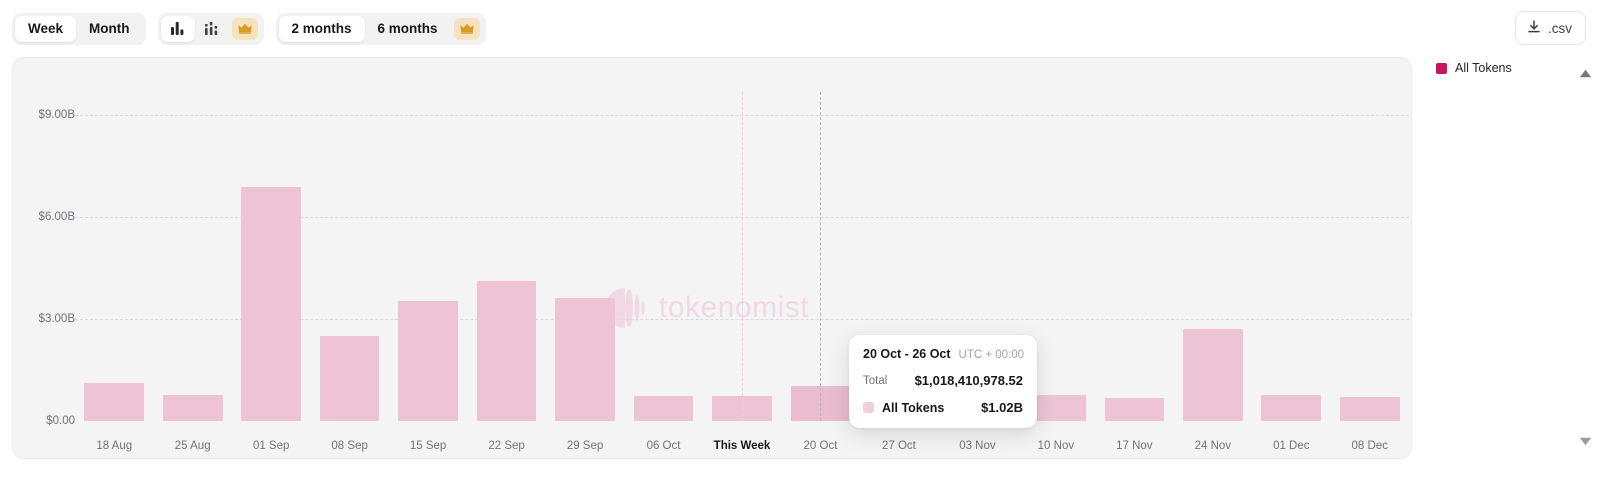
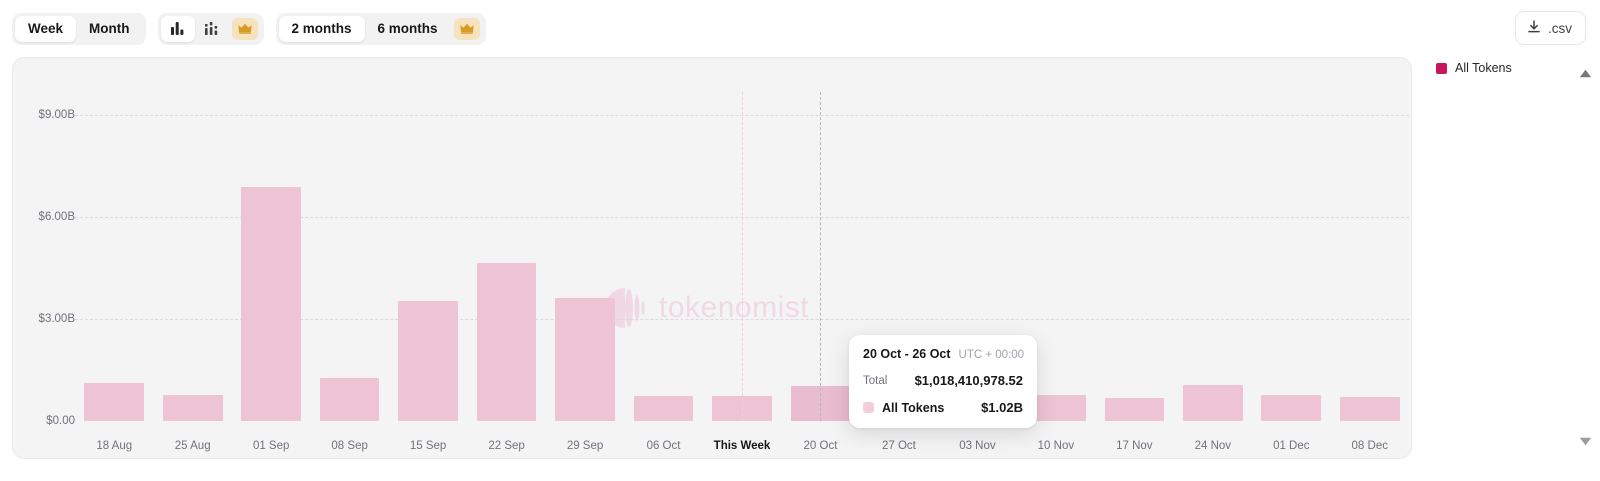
08 Sep: $2.5B -> $1.3B
22 Sep: $4.1B -> $4.6B
24 Nov: $2.7B -> $1.1B
